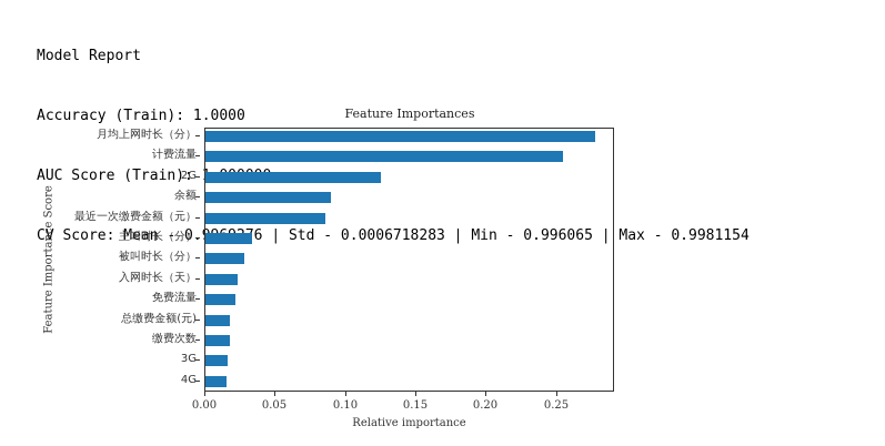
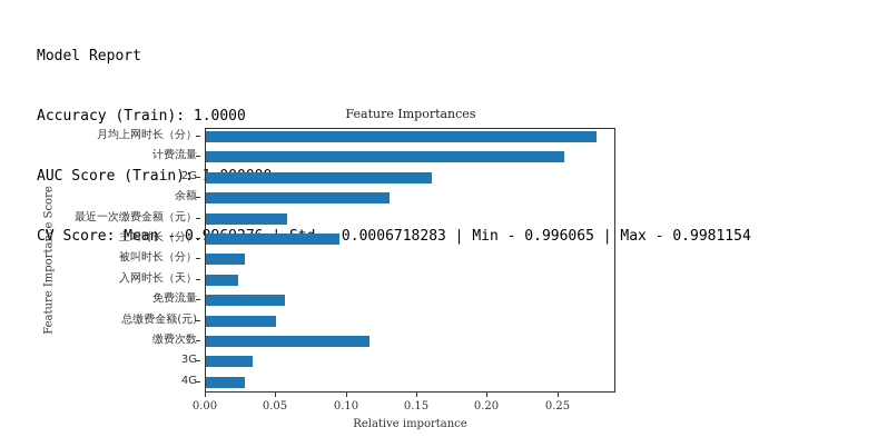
2G: 0.125 -> 0.160
余额: 0.089 -> 0.130
最近一次缴费金额（元）: 0.085 -> 0.058
主叫时长（分）: 0.033 -> 0.095
免费流量: 0.021 -> 0.056
总缴费金额(元): 0.017 -> 0.050
缴费次数: 0.017 -> 0.116
3G: 0.016 -> 0.033
4G: 0.015 -> 0.028
